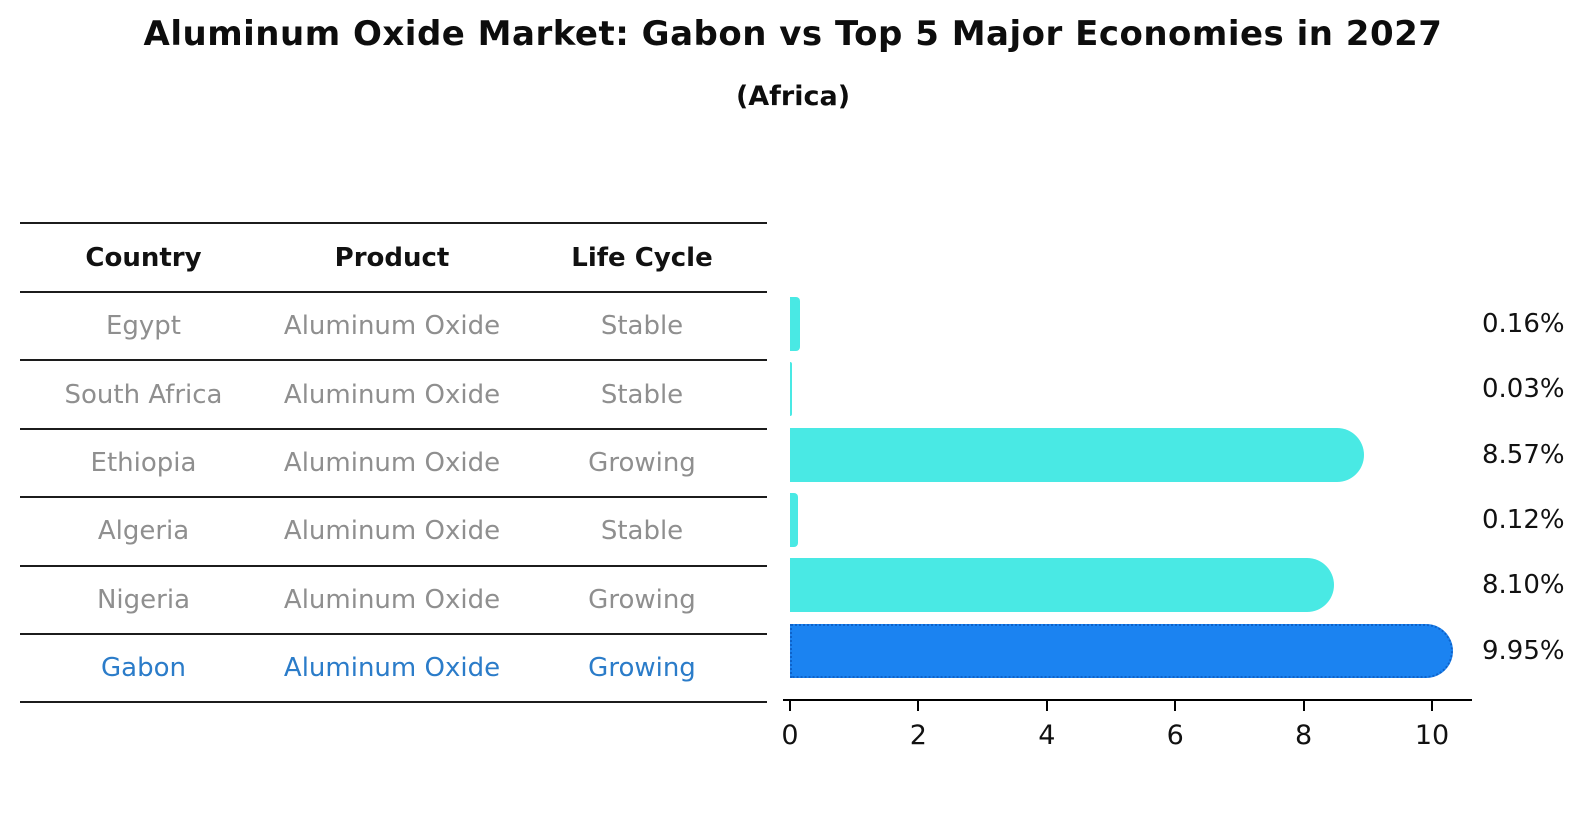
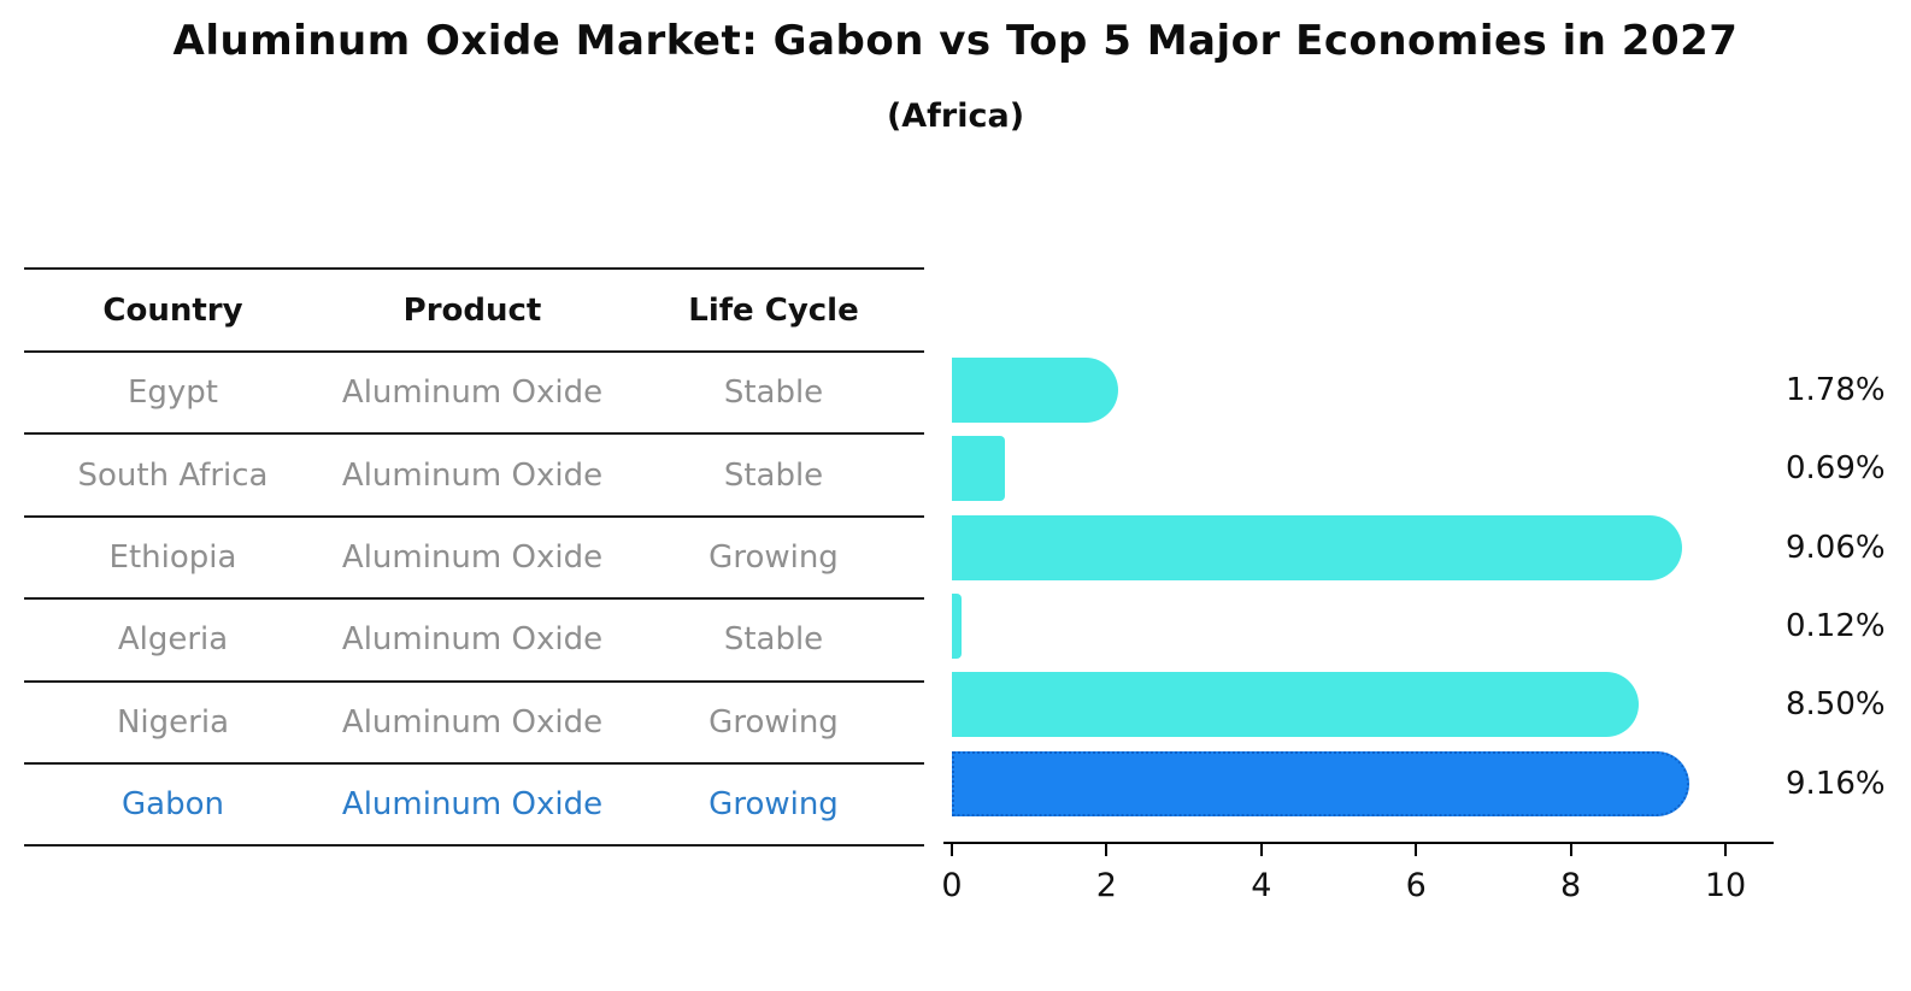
Egypt: 0.16% -> 1.78%
South Africa: 0.03% -> 0.69%
Ethiopia: 8.57% -> 9.06%
Nigeria: 8.10% -> 8.50%
Gabon: 9.95% -> 9.16%
